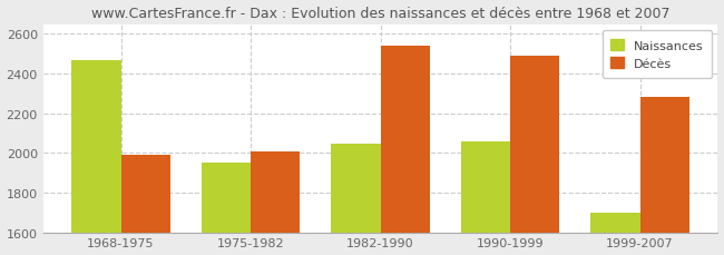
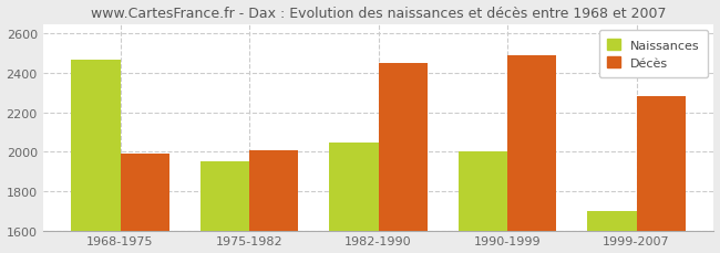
Décès/1982-1990: 2540 -> 2450
Naissances/1990-1999: 2060 -> 2000
